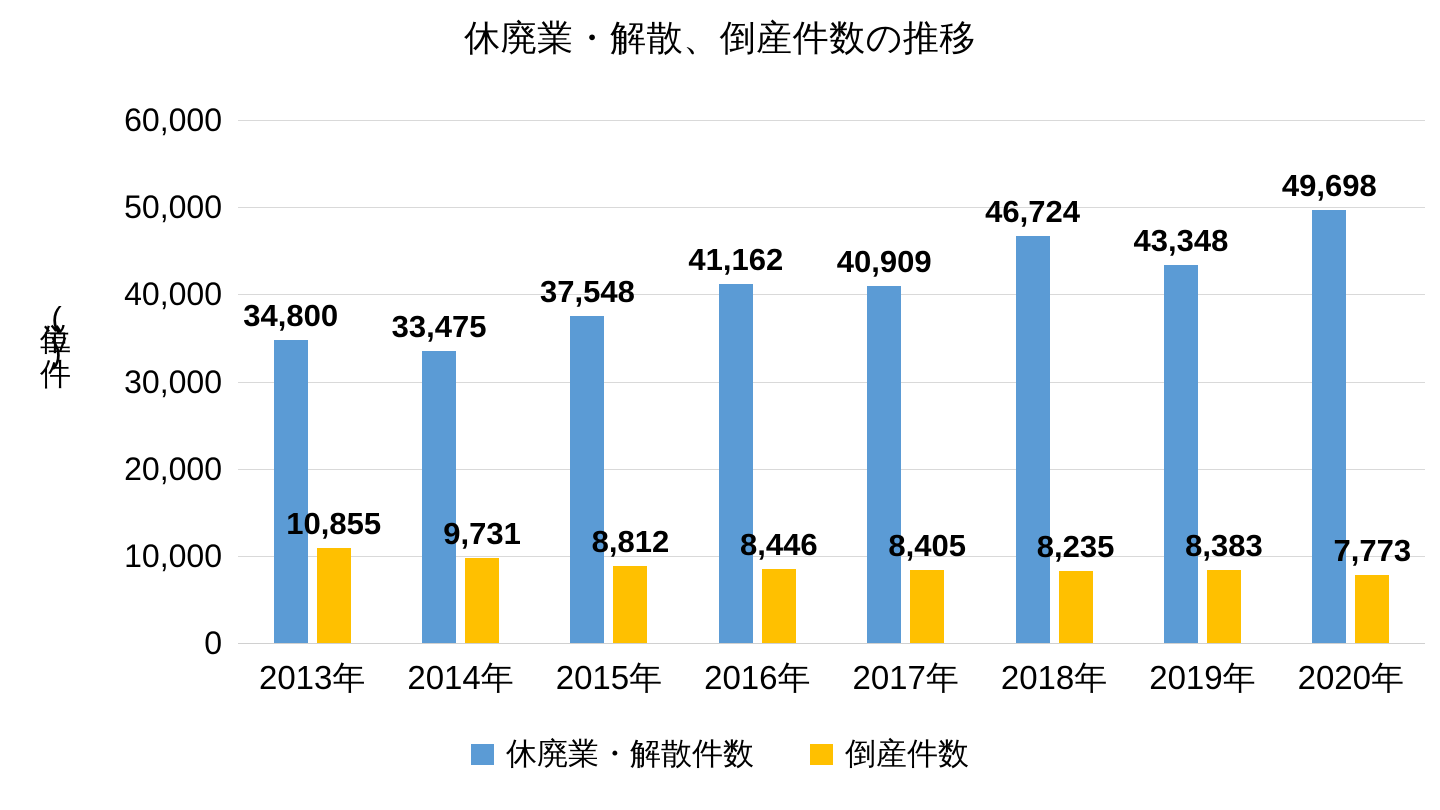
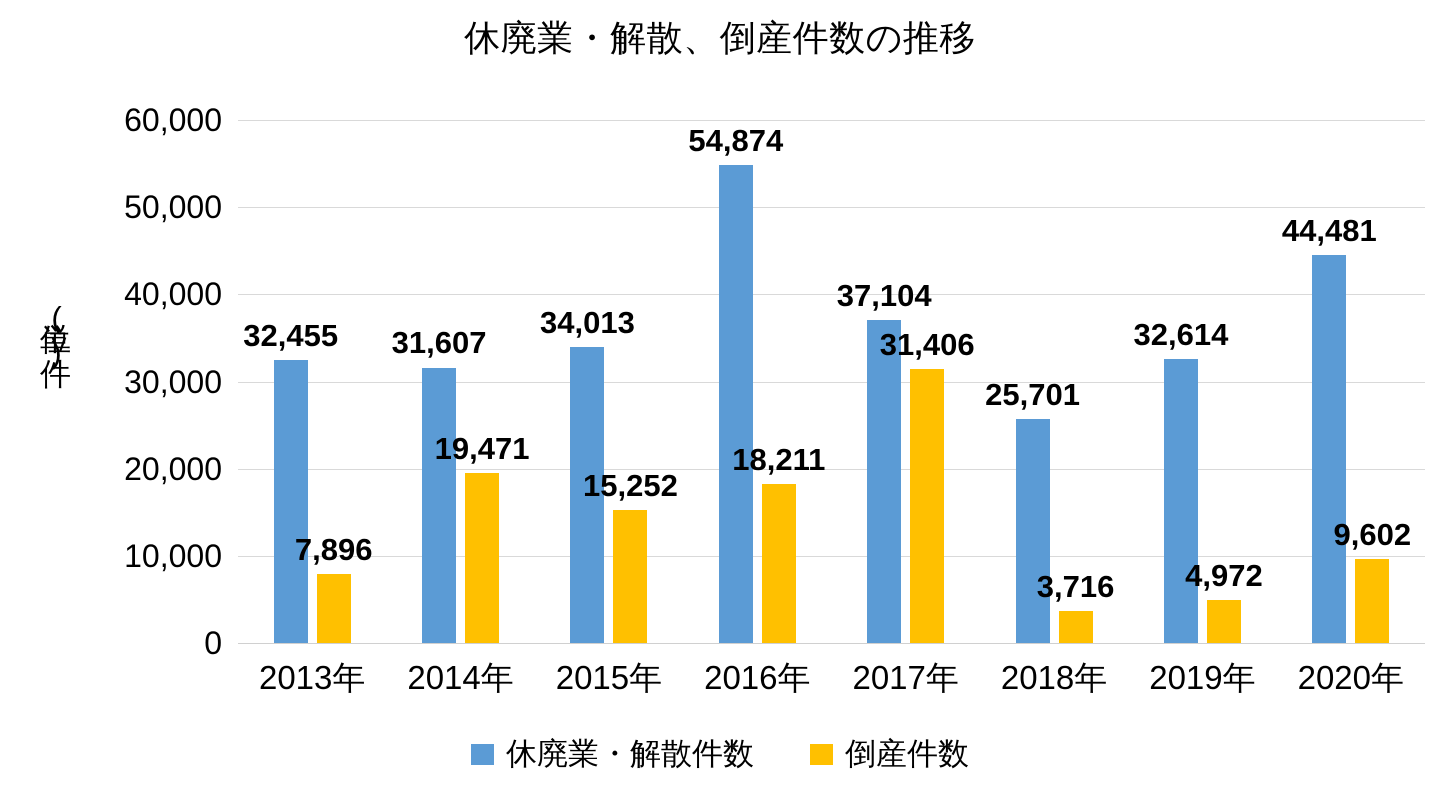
休廃業・解散件数/2013年: 34,800 -> 32,455
倒産件数/2013年: 10,855 -> 7,896
休廃業・解散件数/2014年: 33,475 -> 31,607
倒産件数/2014年: 9,731 -> 19,471
休廃業・解散件数/2015年: 37,548 -> 34,013
倒産件数/2015年: 8,812 -> 15,252
休廃業・解散件数/2016年: 41,162 -> 54,874
倒産件数/2016年: 8,446 -> 18,211
休廃業・解散件数/2017年: 40,909 -> 37,104
倒産件数/2017年: 8,405 -> 31,406
休廃業・解散件数/2018年: 46,724 -> 25,701
倒産件数/2018年: 8,235 -> 3,716
休廃業・解散件数/2019年: 43,348 -> 32,614
倒産件数/2019年: 8,383 -> 4,972
休廃業・解散件数/2020年: 49,698 -> 44,481
倒産件数/2020年: 7,773 -> 9,602
